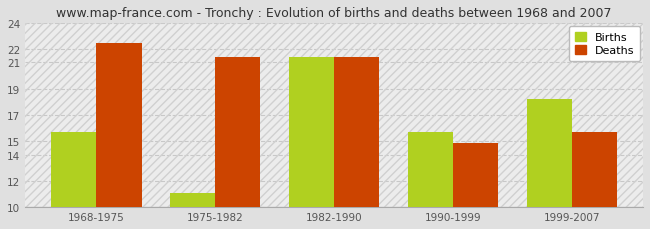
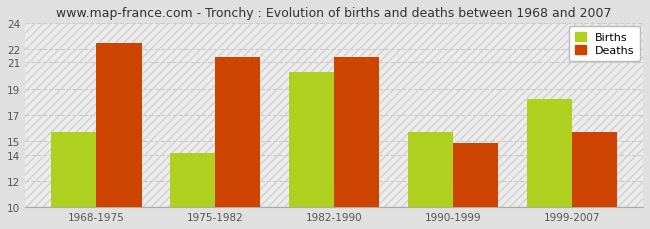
Births/1975-1982: 11.1 -> 14.1
Births/1982-1990: 21.4 -> 20.3
